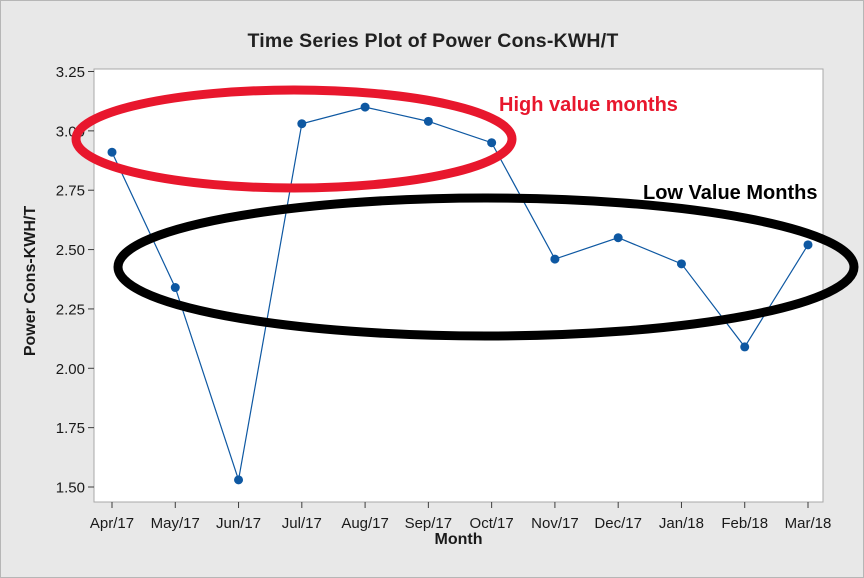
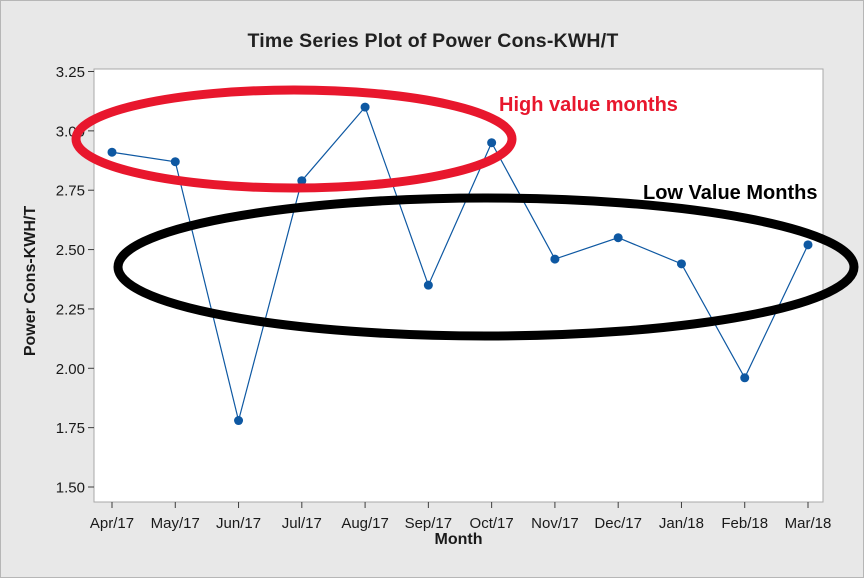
May/17: 2.34 -> 2.87
Jun/17: 1.53 -> 1.78
Jul/17: 3.03 -> 2.79
Sep/17: 3.04 -> 2.35
Feb/18: 2.09 -> 1.96
